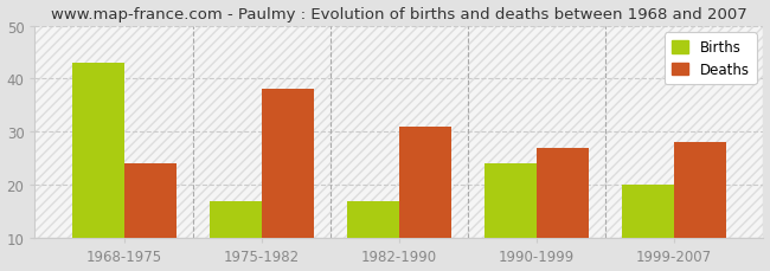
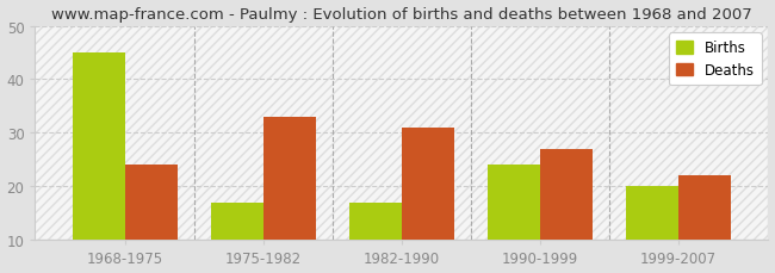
Births/1968-1975: 43 -> 45
Deaths/1975-1982: 38 -> 33
Deaths/1999-2007: 28 -> 22
